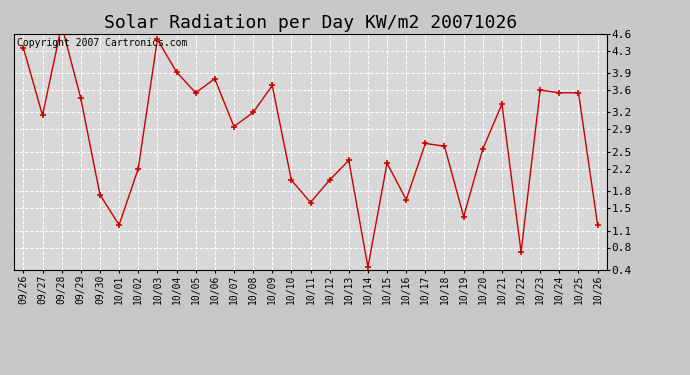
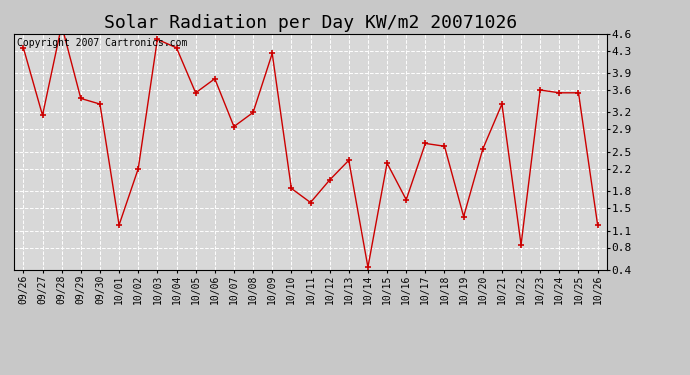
09/30: 1.74 -> 3.35
10/04: 3.92 -> 4.35
10/09: 3.68 -> 4.25
10/10: 2.00 -> 1.85
10/22: 0.72 -> 0.85
